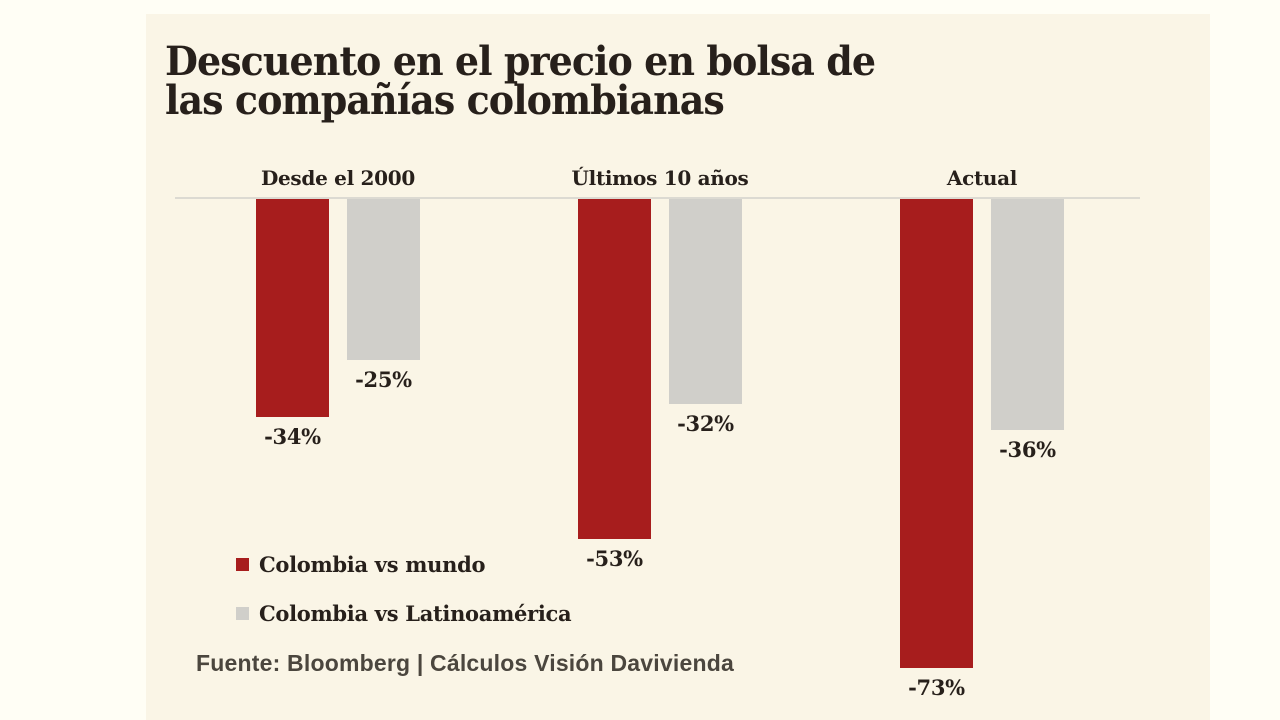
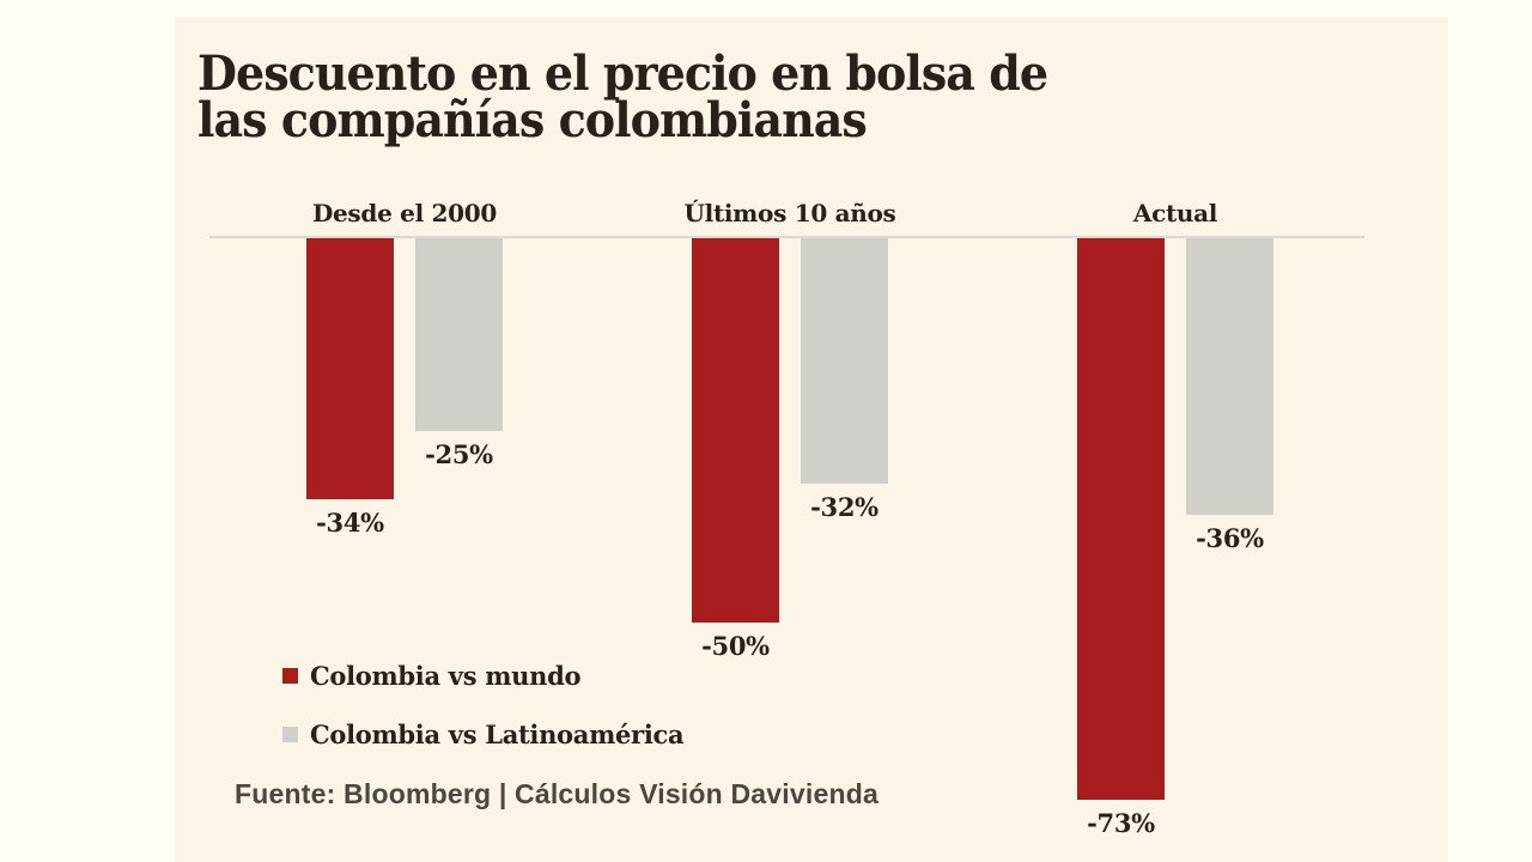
Colombia vs mundo/Últimos 10 años: -53% -> -50%
